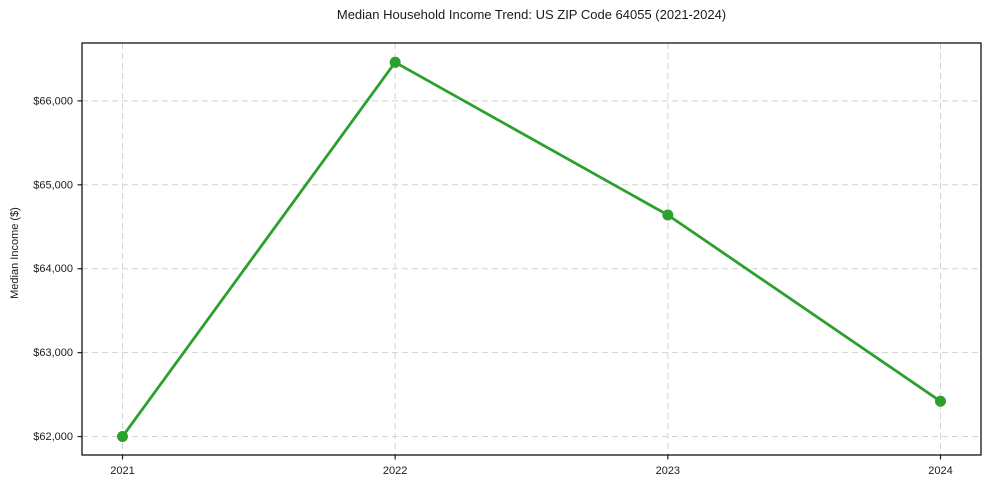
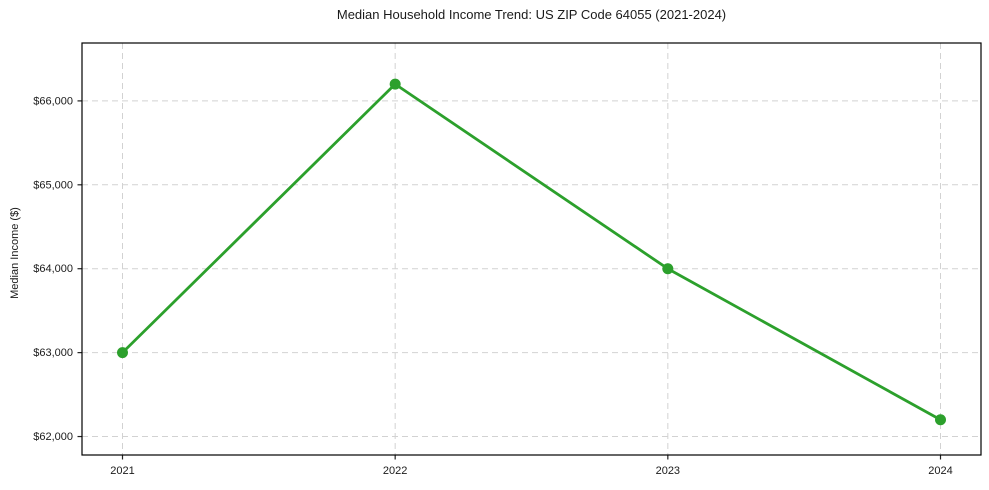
2021: $62000 -> $63000
2022: $66500 -> $66200
2023: $64600 -> $64000
2024: $62400 -> $62200
